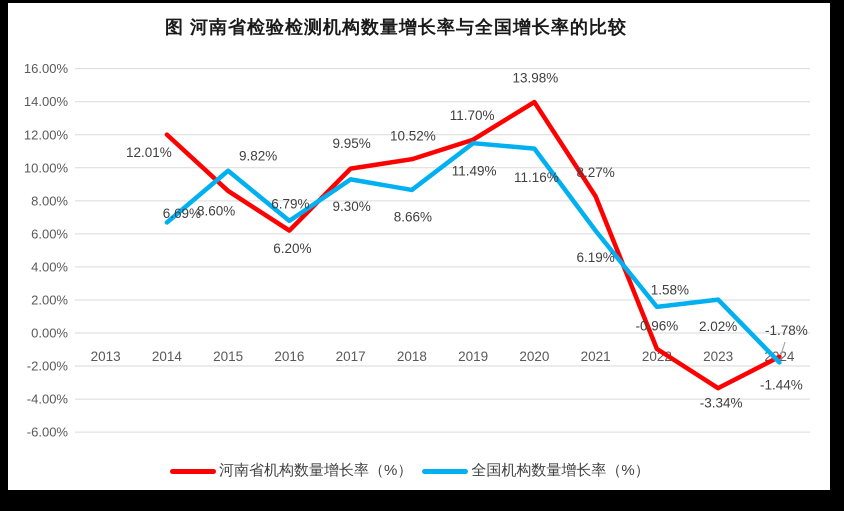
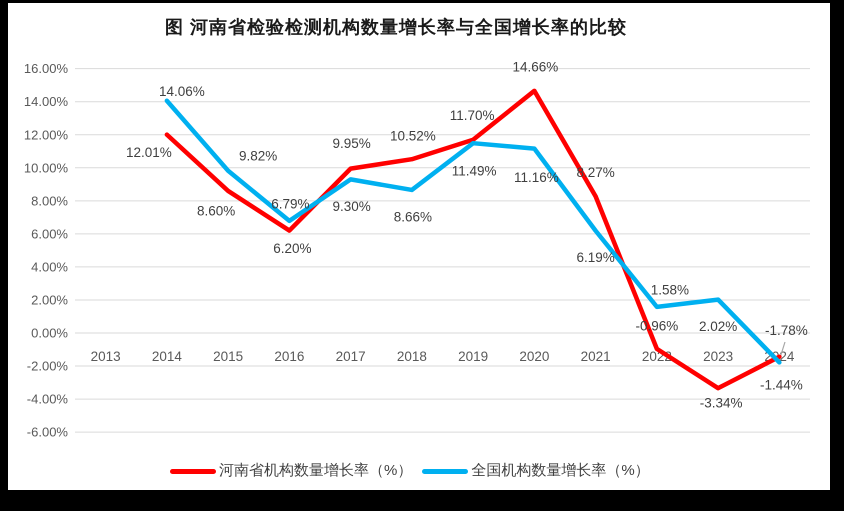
全国机构数量增长率（%）/2014: 6.69% -> 14.06%
河南省机构数量增长率（%）/2020: 13.98% -> 14.66%
